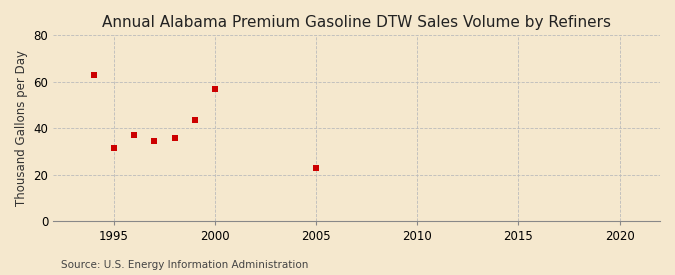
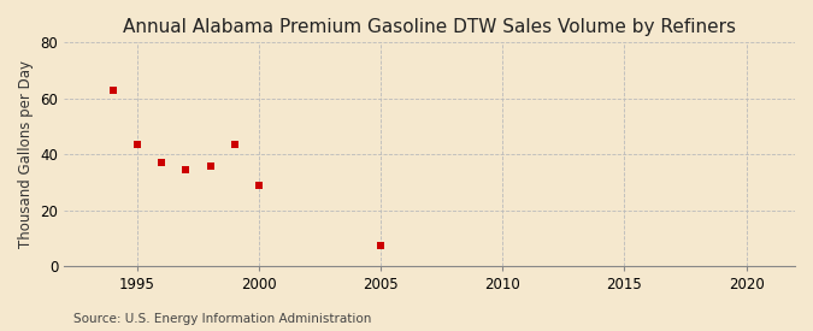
1995: 31.5 -> 43.5
2000: 57.0 -> 29.0
2005: 23.0 -> 7.5
